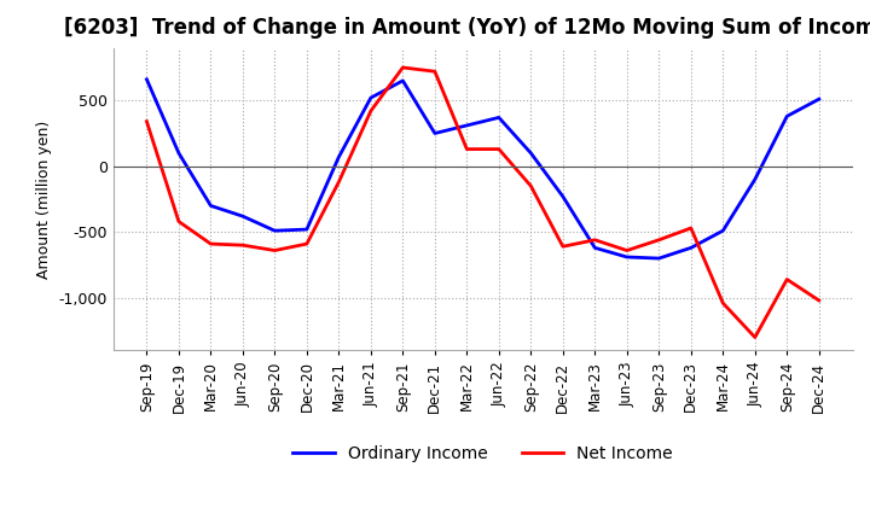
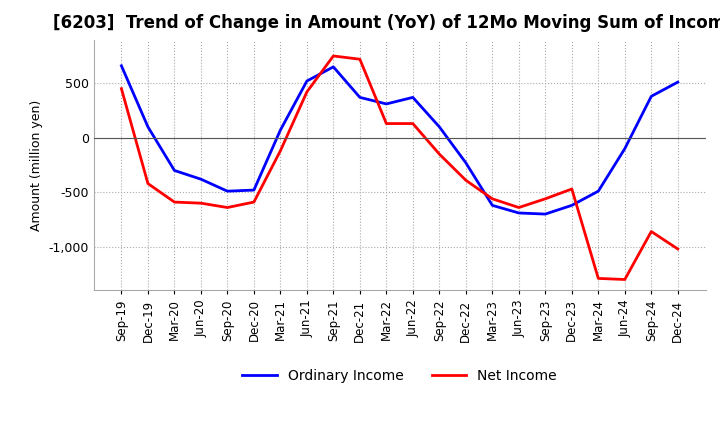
Net Income/Sep-19: 340 -> 450
Ordinary Income/Dec-21: 250 -> 370
Net Income/Dec-22: -610 -> -390
Net Income/Mar-24: -1,040 -> -1,290
